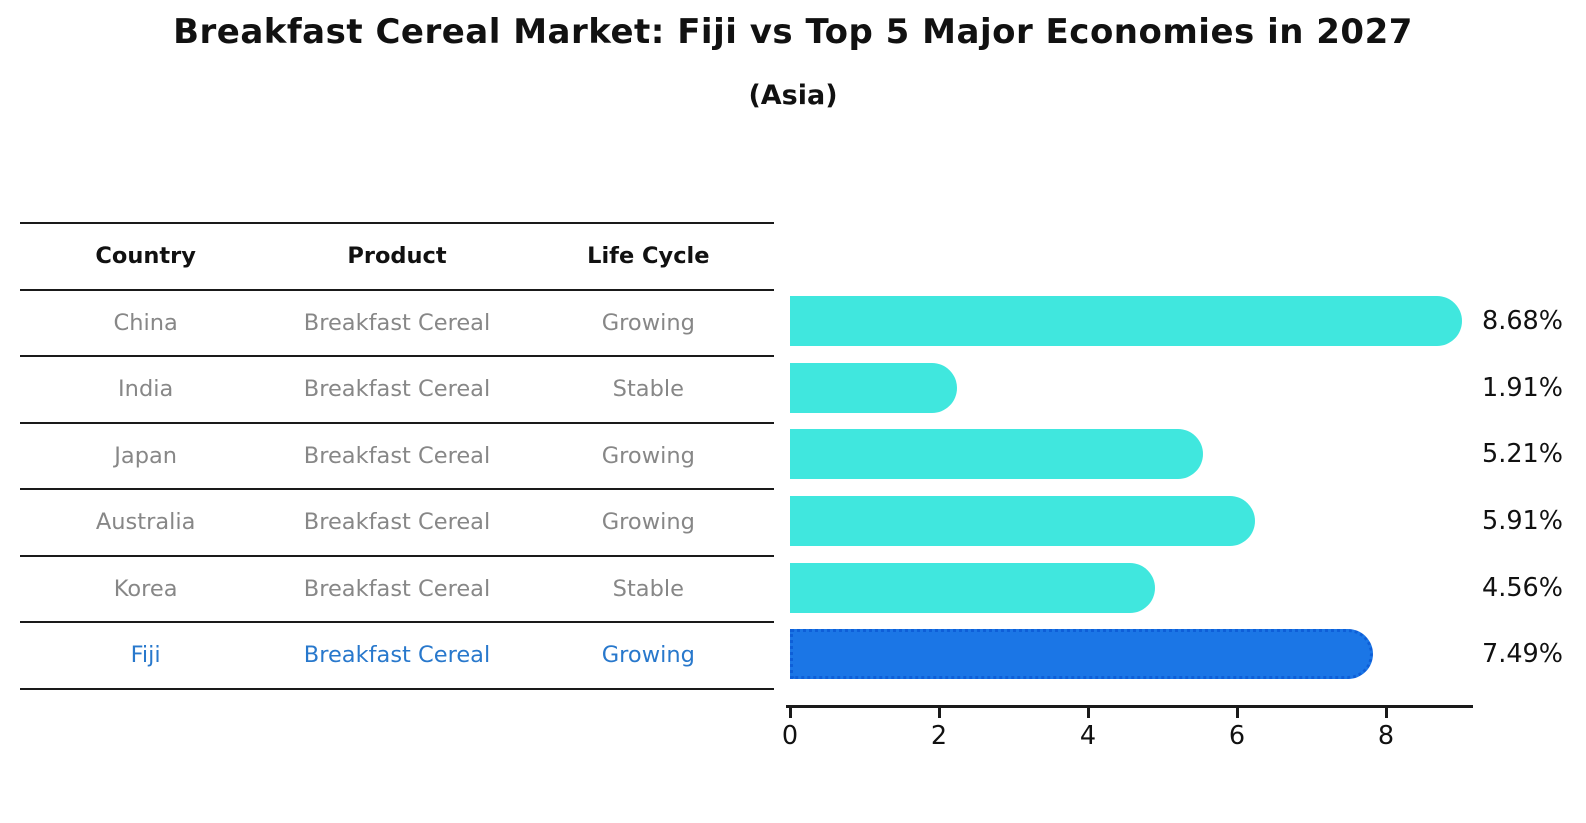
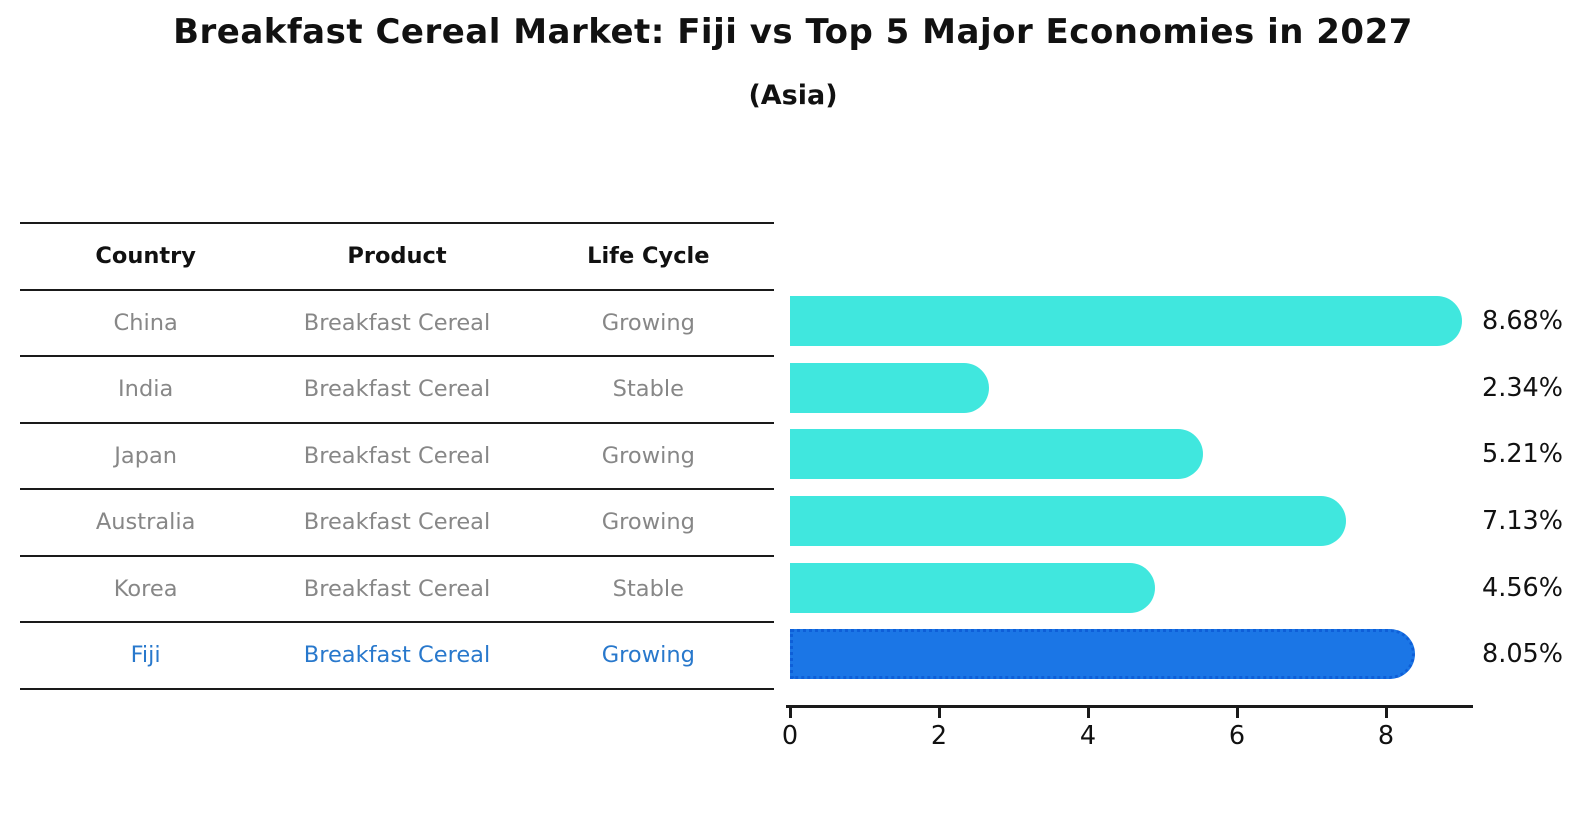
India: 1.91% -> 2.34%
Australia: 5.91% -> 7.13%
Fiji: 7.49% -> 8.05%
